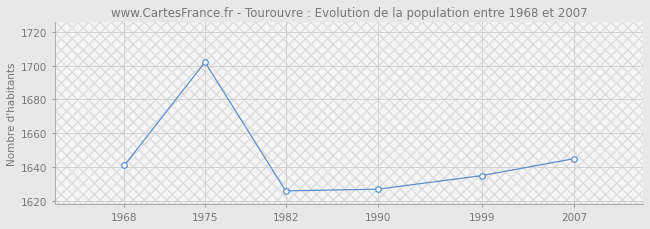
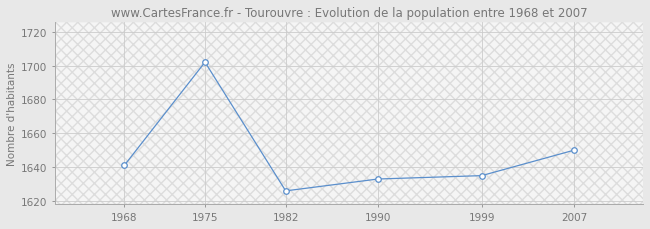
1990: 1627 -> 1633
2007: 1645 -> 1650
